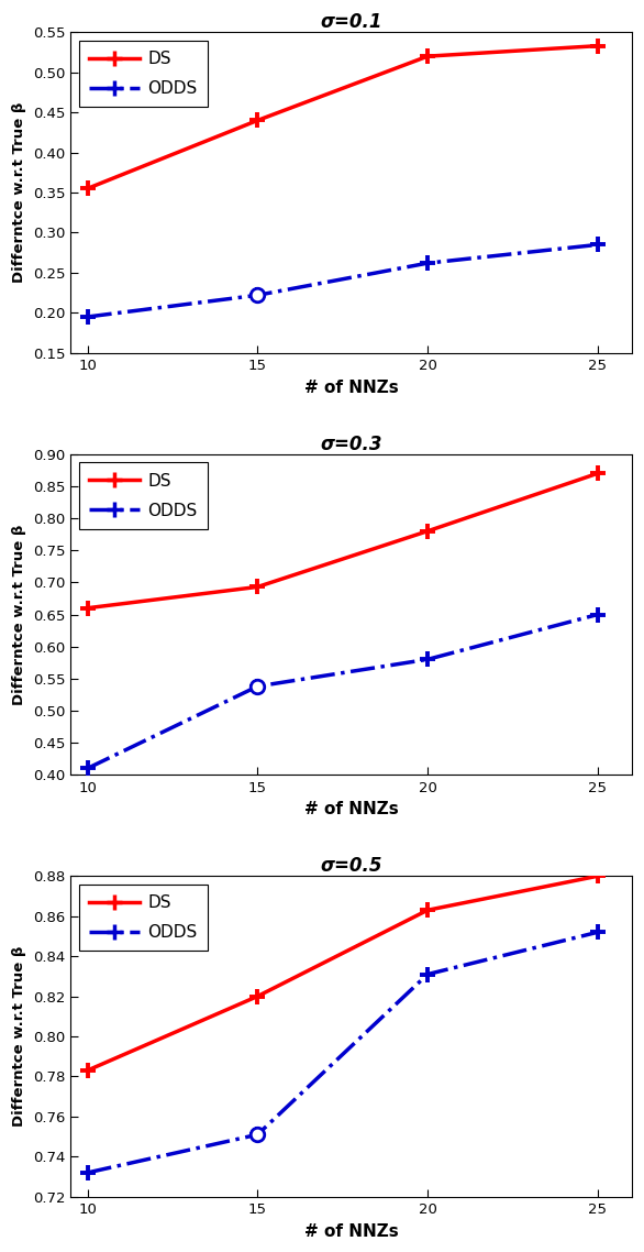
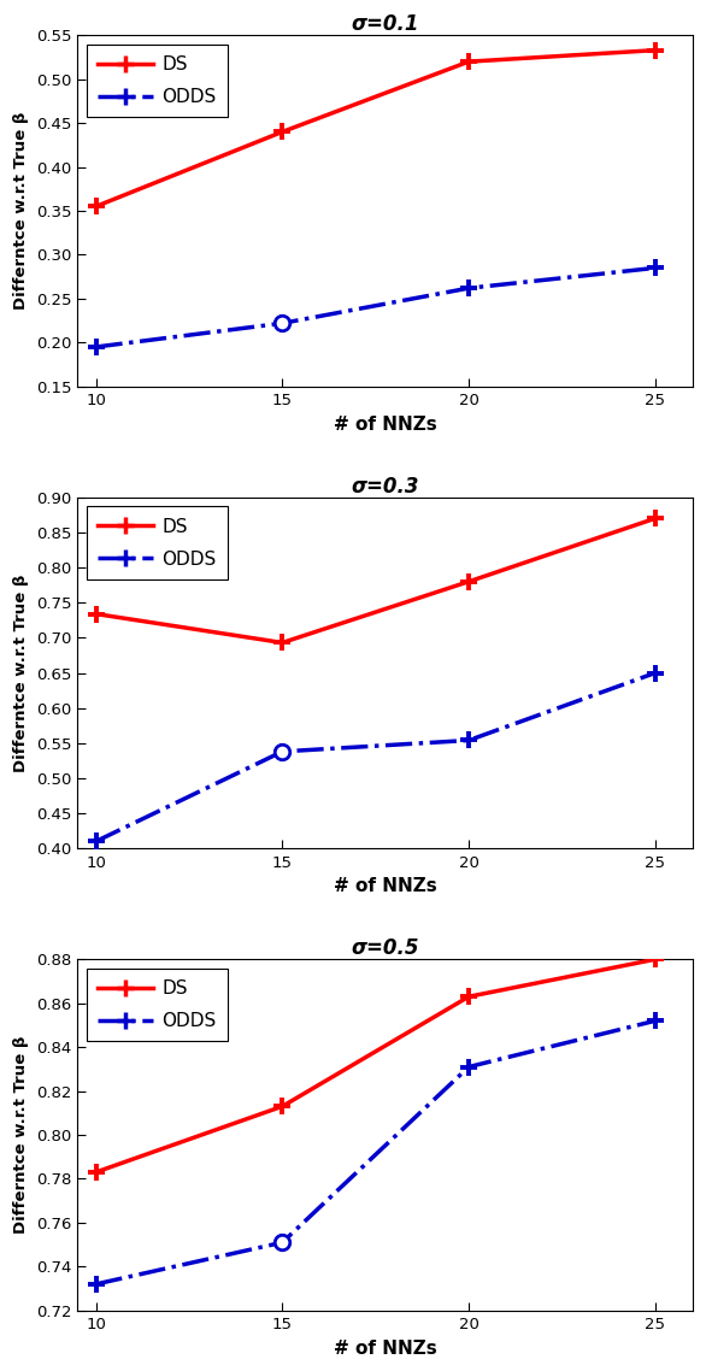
σ=0.3/DS/10: 0.660 -> 0.734
σ=0.3/ODDS/20: 0.580 -> 0.554
σ=0.5/DS/15: 0.820 -> 0.813
